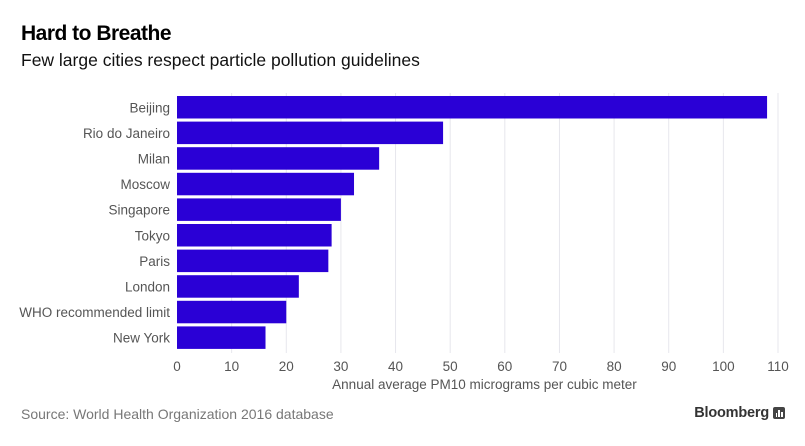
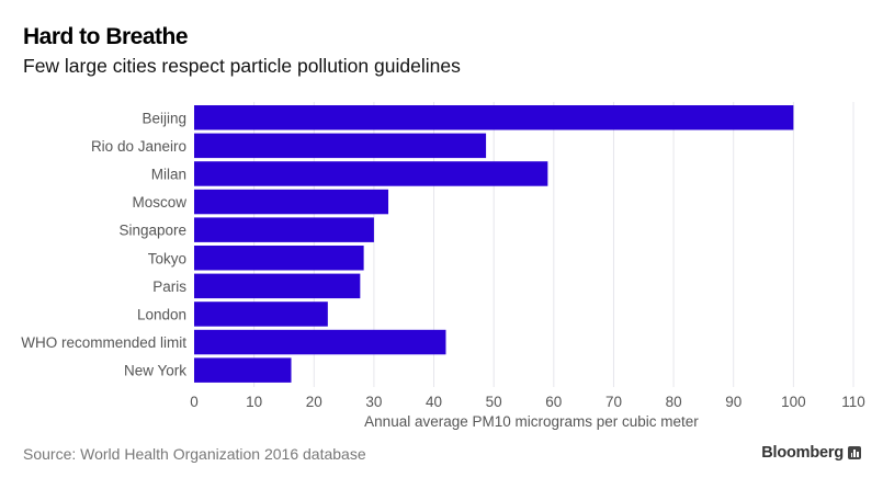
Beijing: 108 -> 100
Milan: 37 -> 59
WHO recommended limit: 20 -> 42
